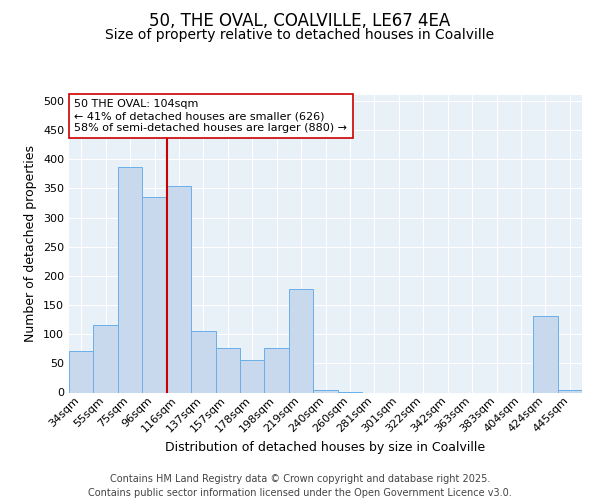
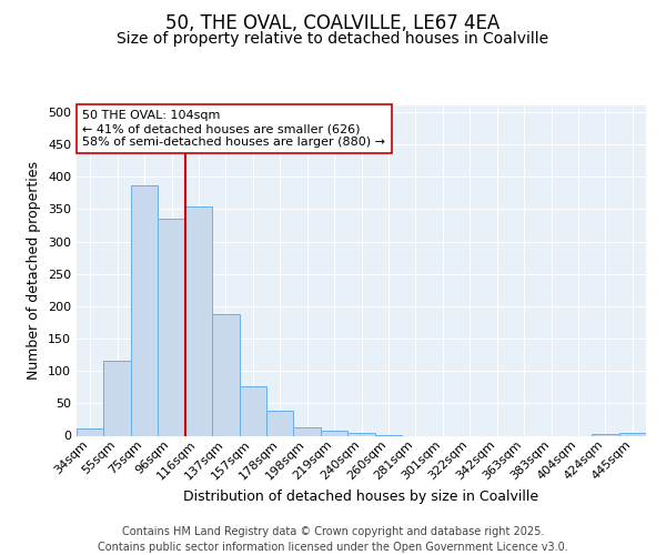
34sqm: 72 -> 11
137sqm: 106 -> 188
178sqm: 56 -> 38
198sqm: 76 -> 13
219sqm: 178 -> 7
424sqm: 132 -> 3
